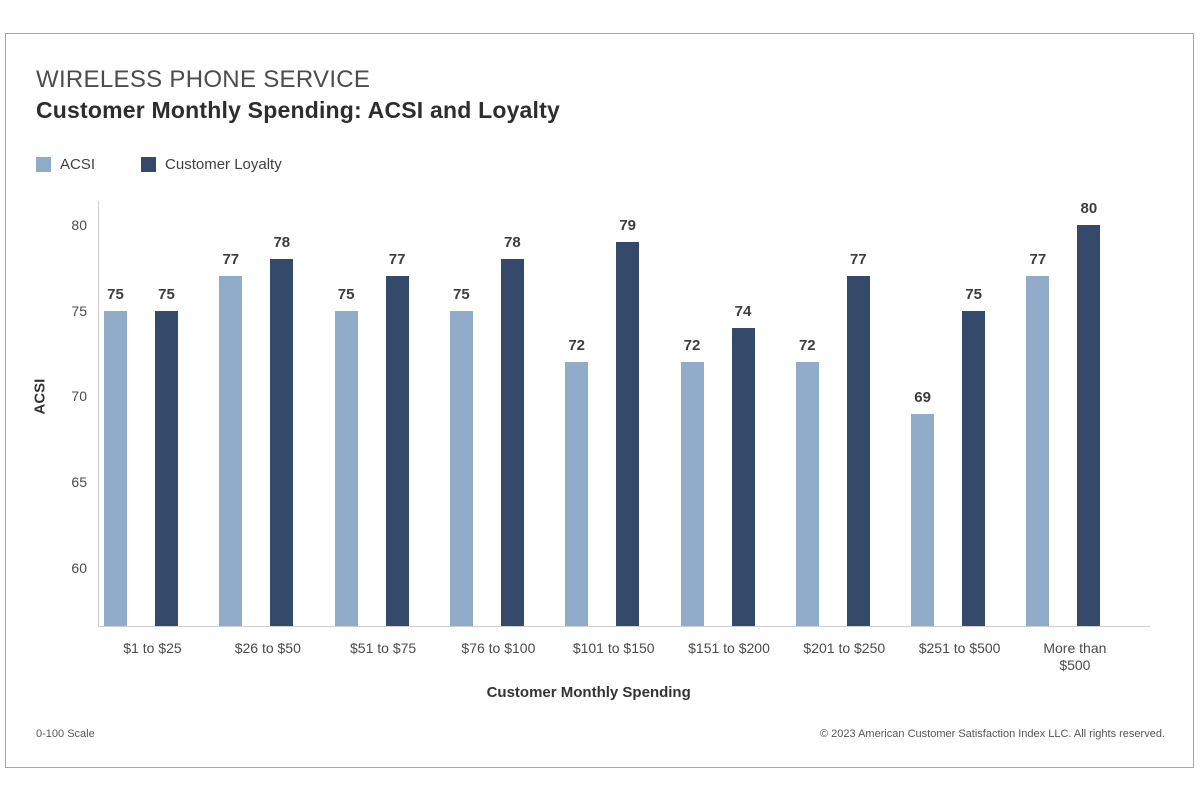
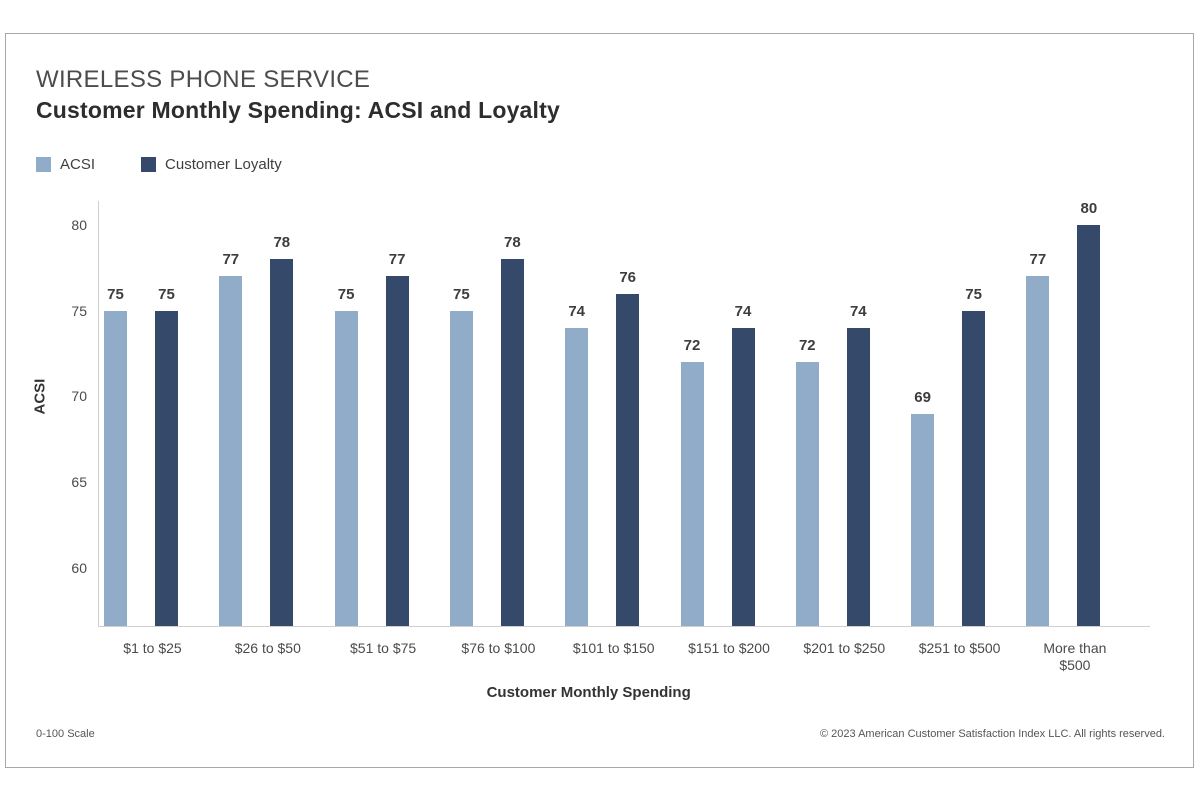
ACSI/$101 to $150: 72 -> 74
Customer Loyalty/$101 to $150: 79 -> 76
Customer Loyalty/$201 to $250: 77 -> 74
